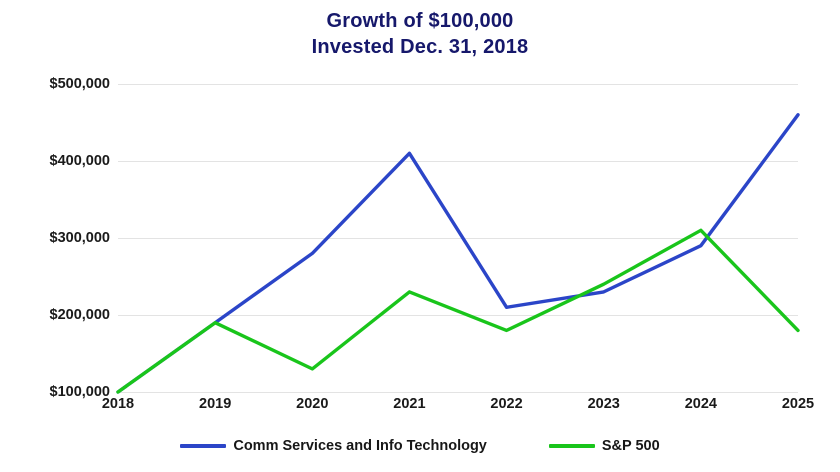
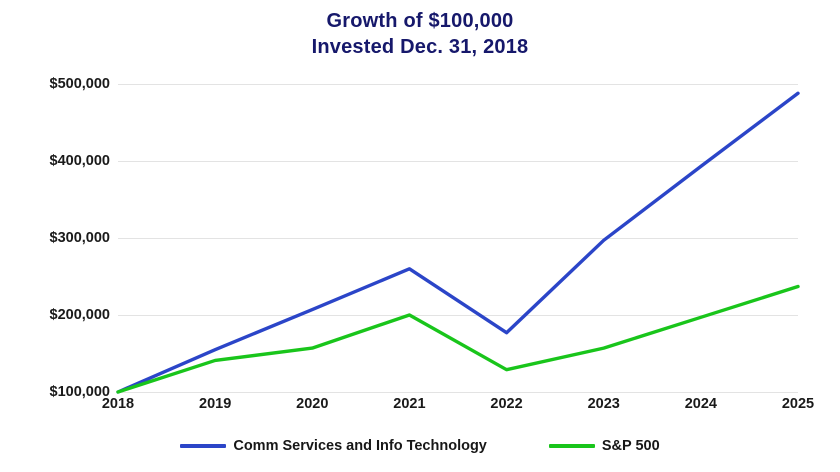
Comm Services and Info Technology/2019: $190000 -> $160000
S&P 500/2019: $190000 -> $140000
Comm Services and Info Technology/2020: $280000 -> $210000
S&P 500/2020: $130000 -> $160000
Comm Services and Info Technology/2021: $410000 -> $260000
S&P 500/2021: $230000 -> $200000
Comm Services and Info Technology/2022: $210000 -> $180000
S&P 500/2022: $180000 -> $130000
Comm Services and Info Technology/2023: $230000 -> $300000
S&P 500/2023: $240000 -> $160000
Comm Services and Info Technology/2024: $290000 -> $390000
S&P 500/2024: $310000 -> $200000
Comm Services and Info Technology/2025: $460000 -> $490000
S&P 500/2025: $180000 -> $240000
